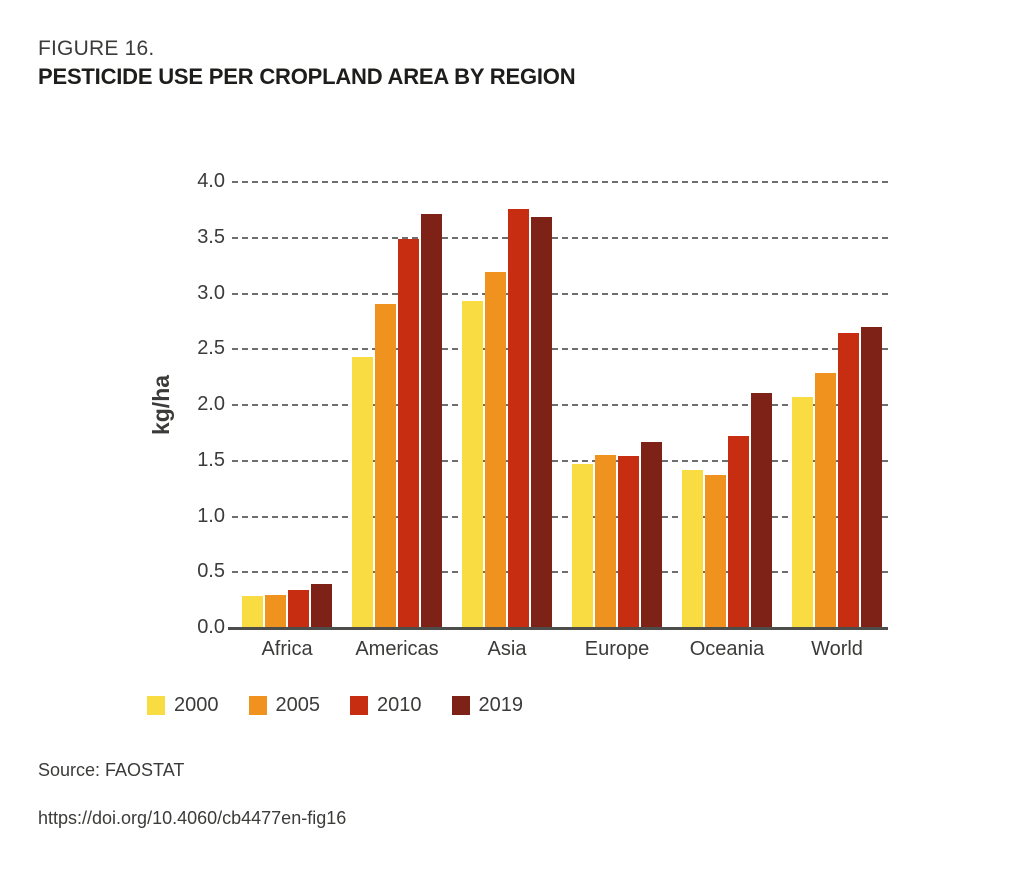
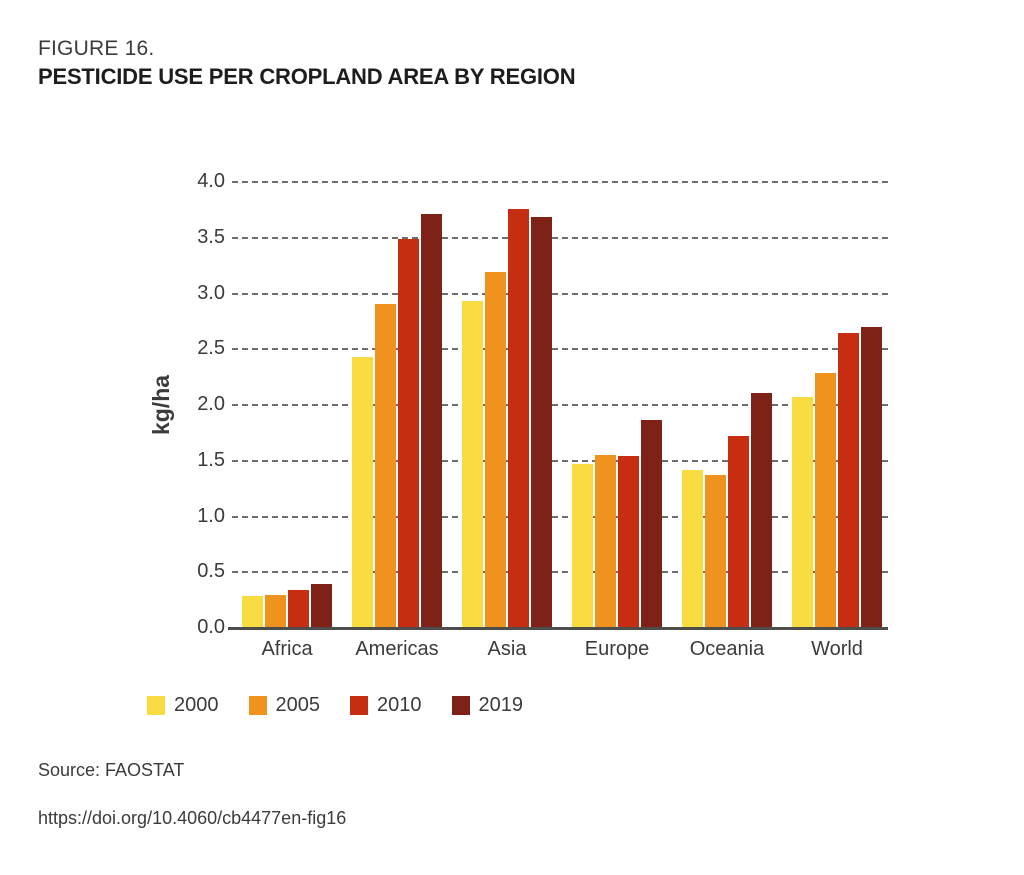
2019/Europe: 1.66 -> 1.86
